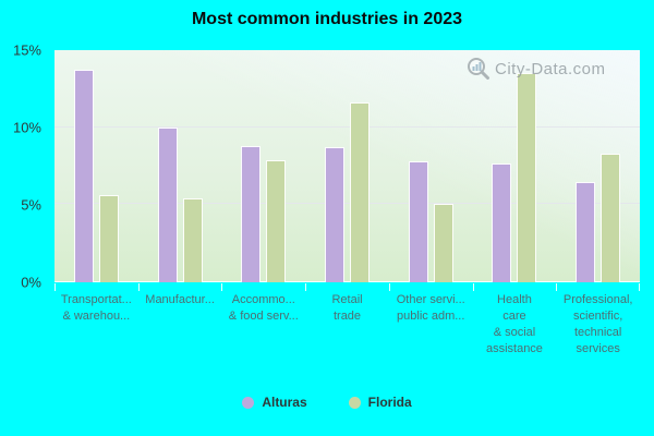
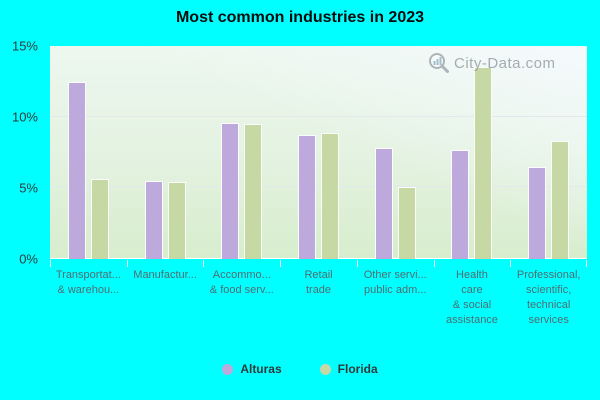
Alturas/Transportat... & warehou...: 13.7% -> 12.5%
Alturas/Manufactur...: 10.0% -> 5.5%
Alturas/Accommo... & food serv...: 8.8% -> 9.6%
Florida/Accommo... & food serv...: 7.9% -> 9.5%
Florida/Retail trade: 11.6% -> 8.9%
